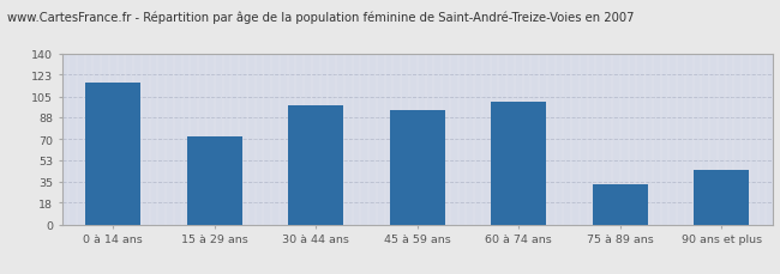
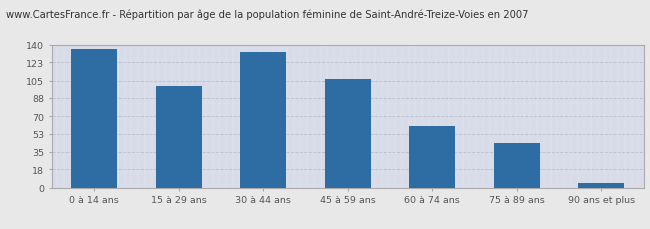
0 à 14 ans: 116 -> 136
15 à 29 ans: 72 -> 100
30 à 44 ans: 98 -> 133
45 à 59 ans: 94 -> 107
60 à 74 ans: 101 -> 60
75 à 89 ans: 33 -> 44
90 ans et plus: 45 -> 5
